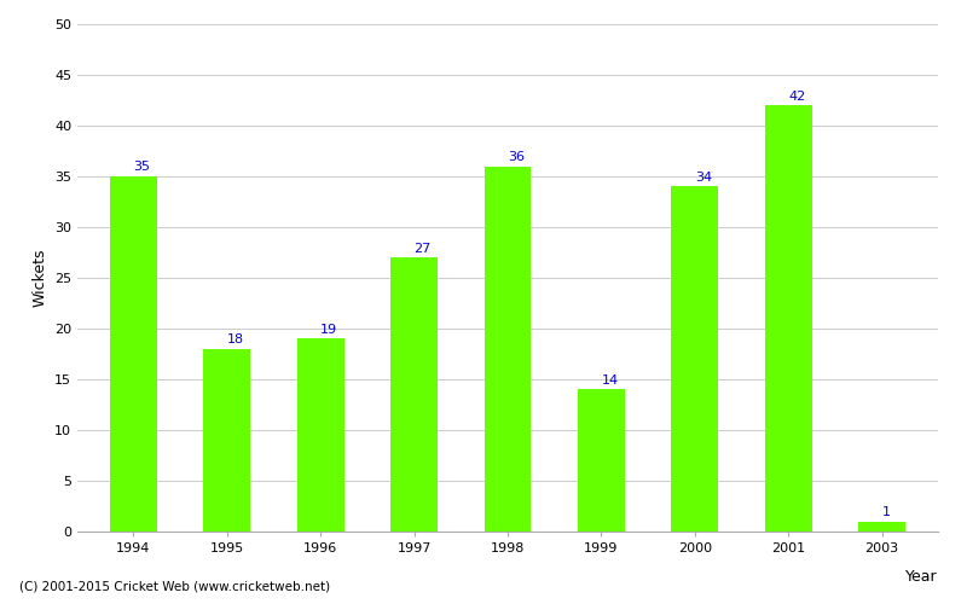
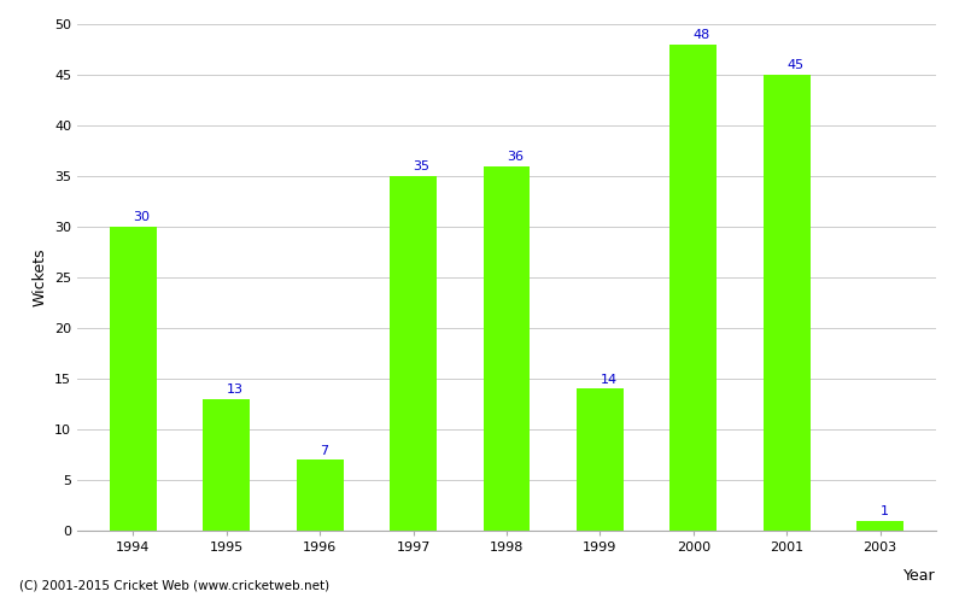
1994: 35 -> 30
1995: 18 -> 13
1996: 19 -> 7
1997: 27 -> 35
2000: 34 -> 48
2001: 42 -> 45
